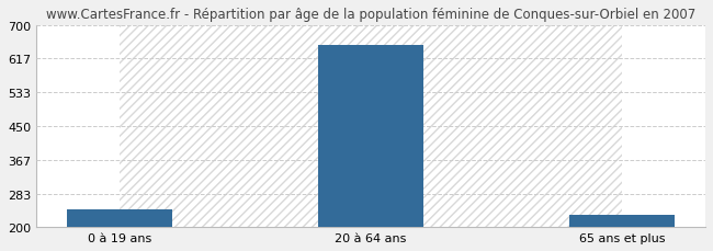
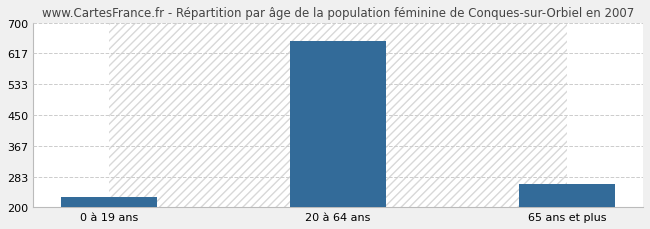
0 à 19 ans: 245 -> 228
65 ans et plus: 230 -> 262
